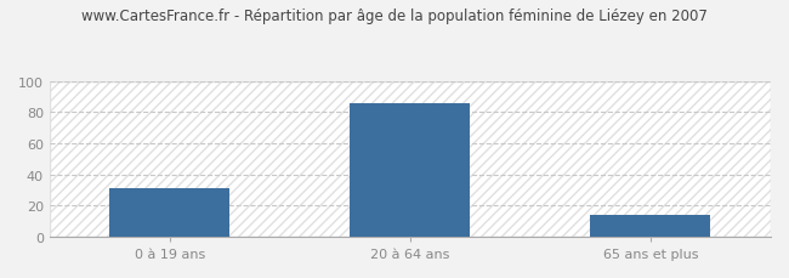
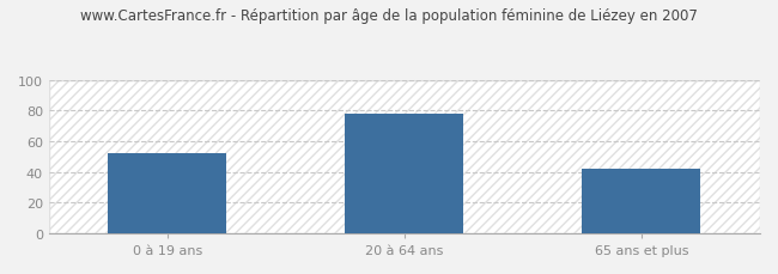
0 à 19 ans: 31 -> 52
20 à 64 ans: 86 -> 78
65 ans et plus: 14 -> 42
